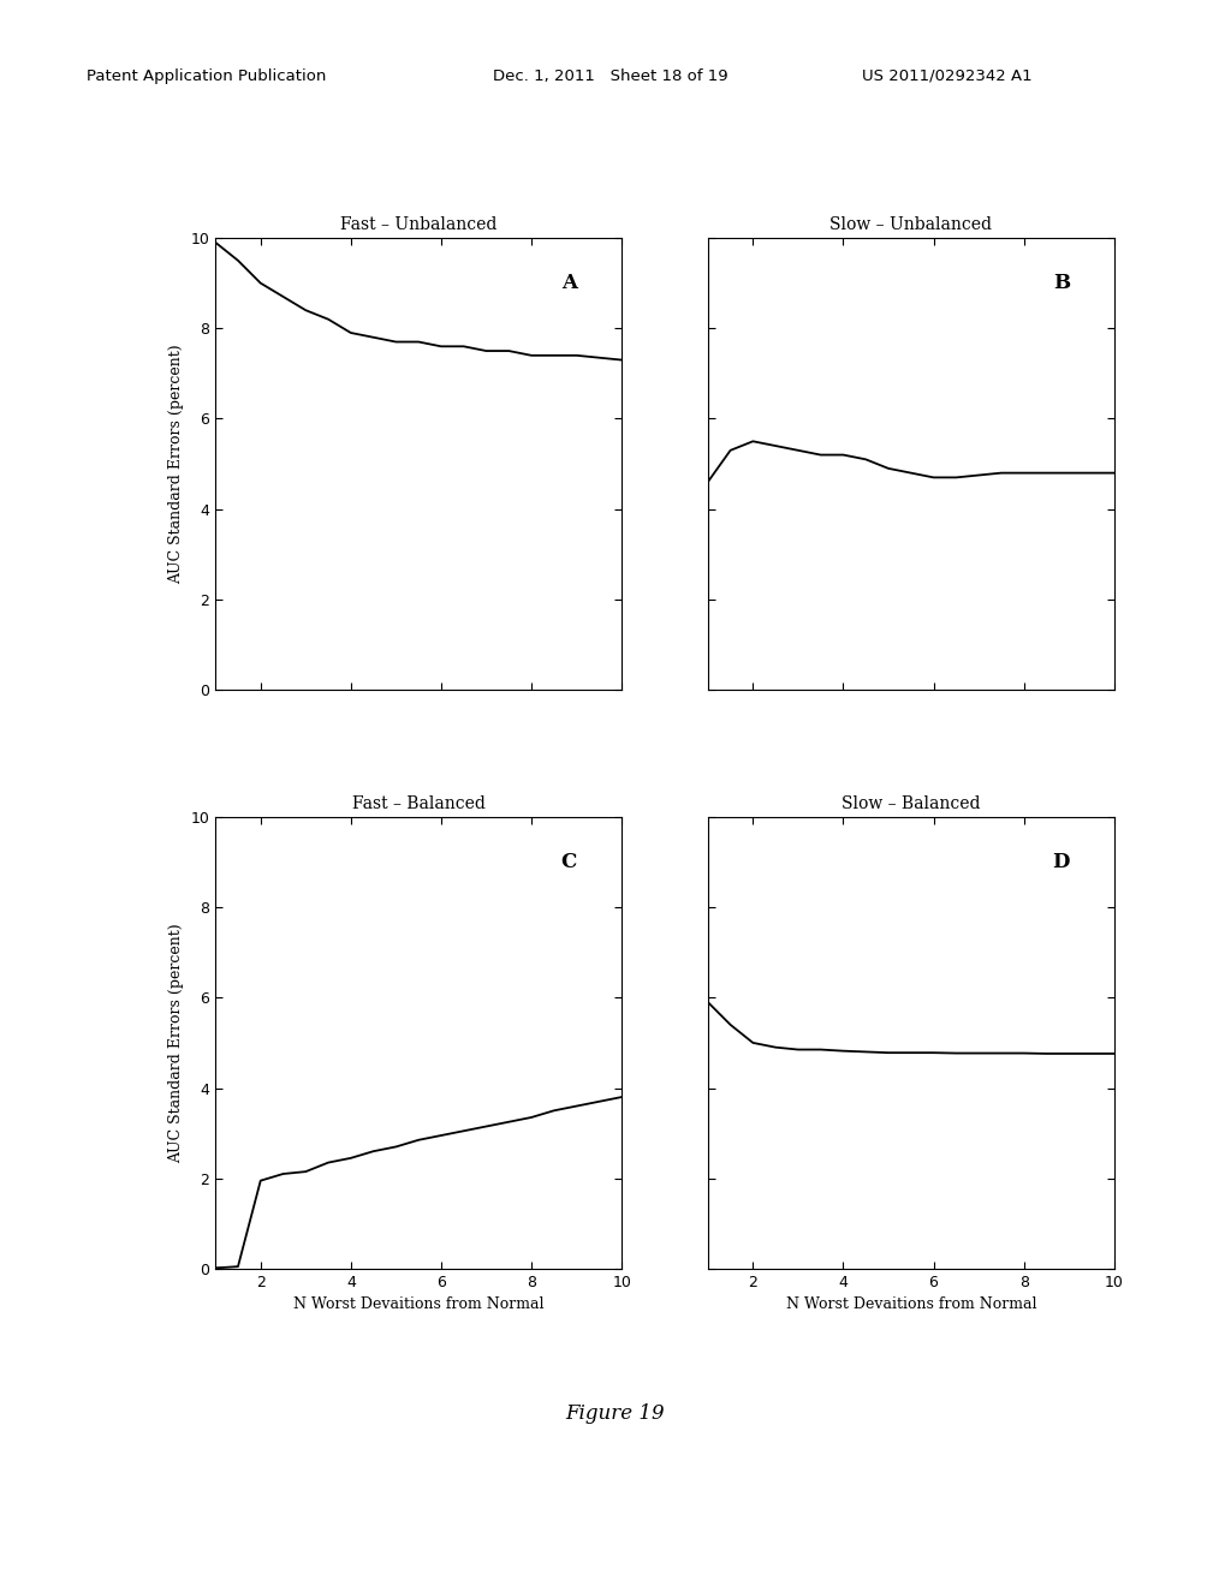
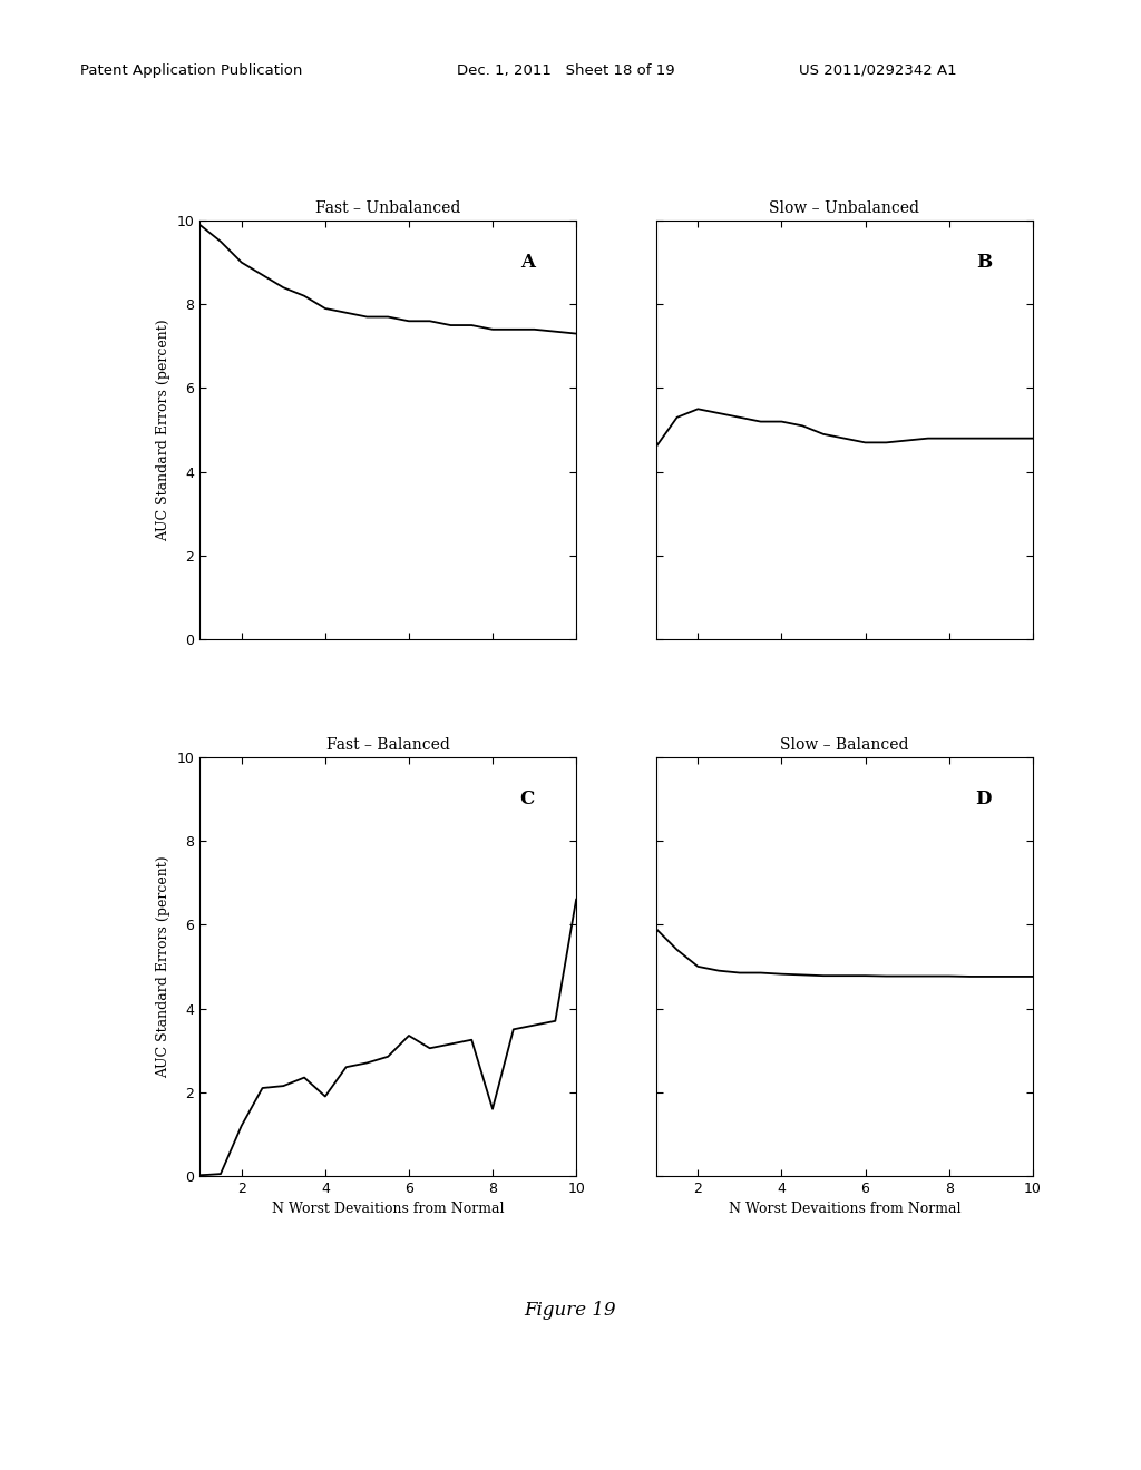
Fast – Balanced/2: 1.95 -> 1.20
Fast – Balanced/4: 2.45 -> 1.90
Fast – Balanced/6: 2.95 -> 3.35
Fast – Balanced/8: 3.35 -> 1.60
Fast – Balanced/10: 3.80 -> 6.60
